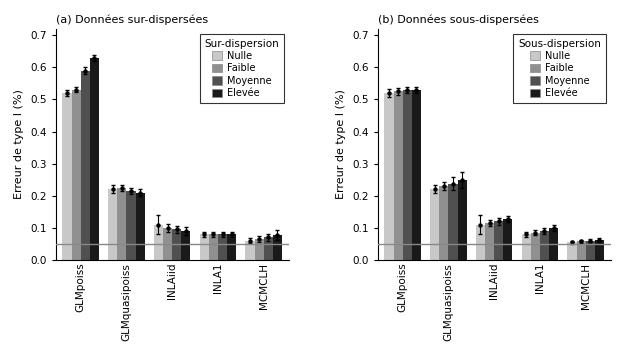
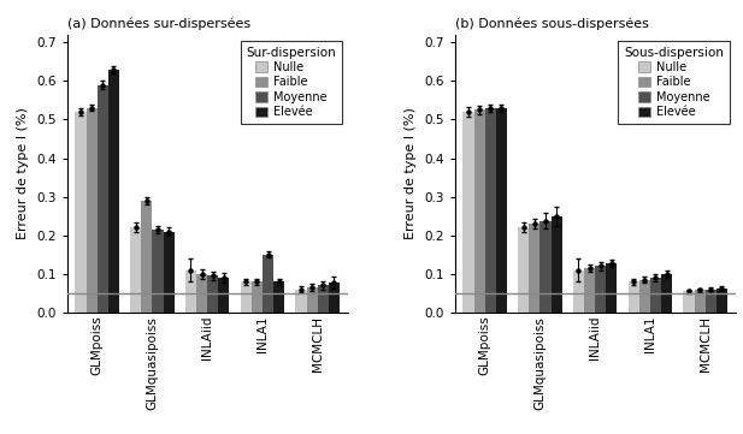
(a) Données sur-dispersées/Faible/GLMquasipoiss: 0.225 -> 0.290
(a) Données sur-dispersées/Moyenne/INLA1: 0.080 -> 0.150
